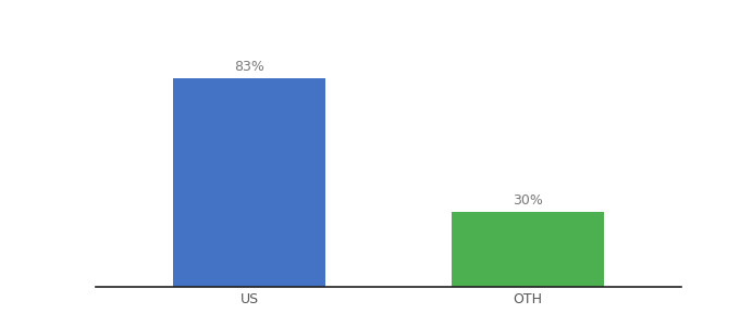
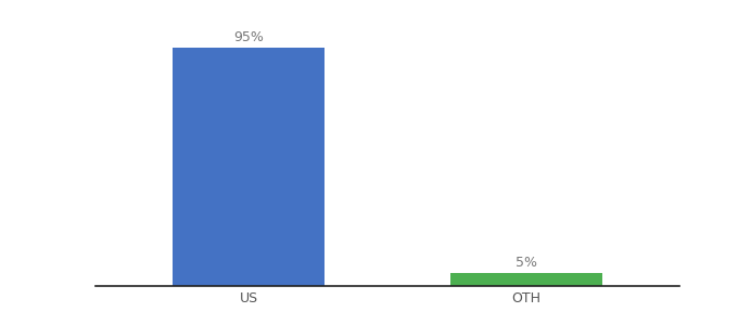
US: 83% -> 95%
OTH: 30% -> 5%
